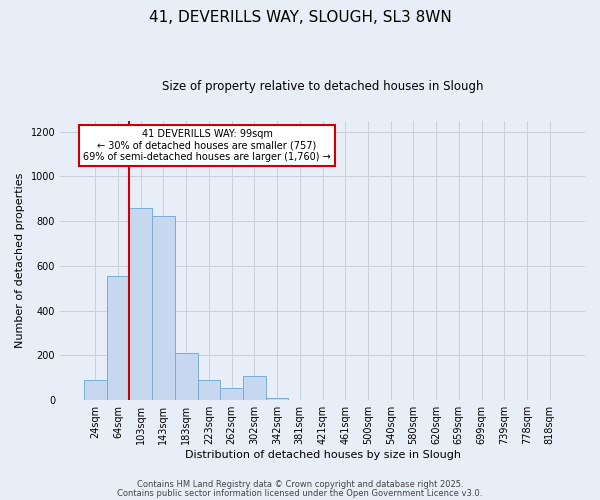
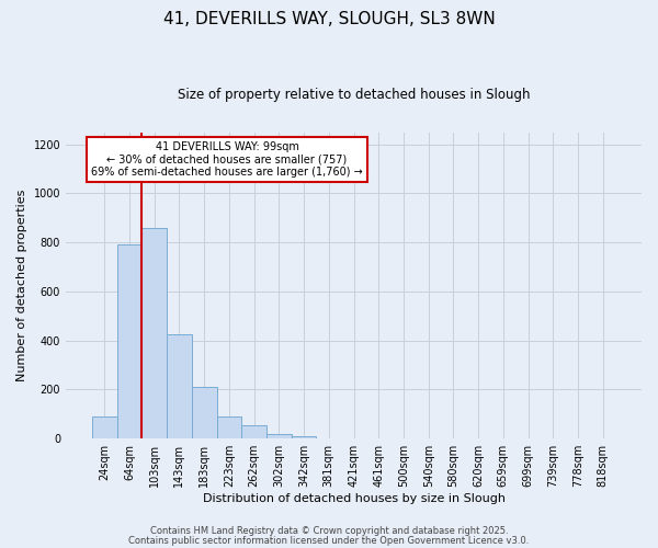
64sqm: 555 -> 790
143sqm: 825 -> 425
302sqm: 110 -> 20
